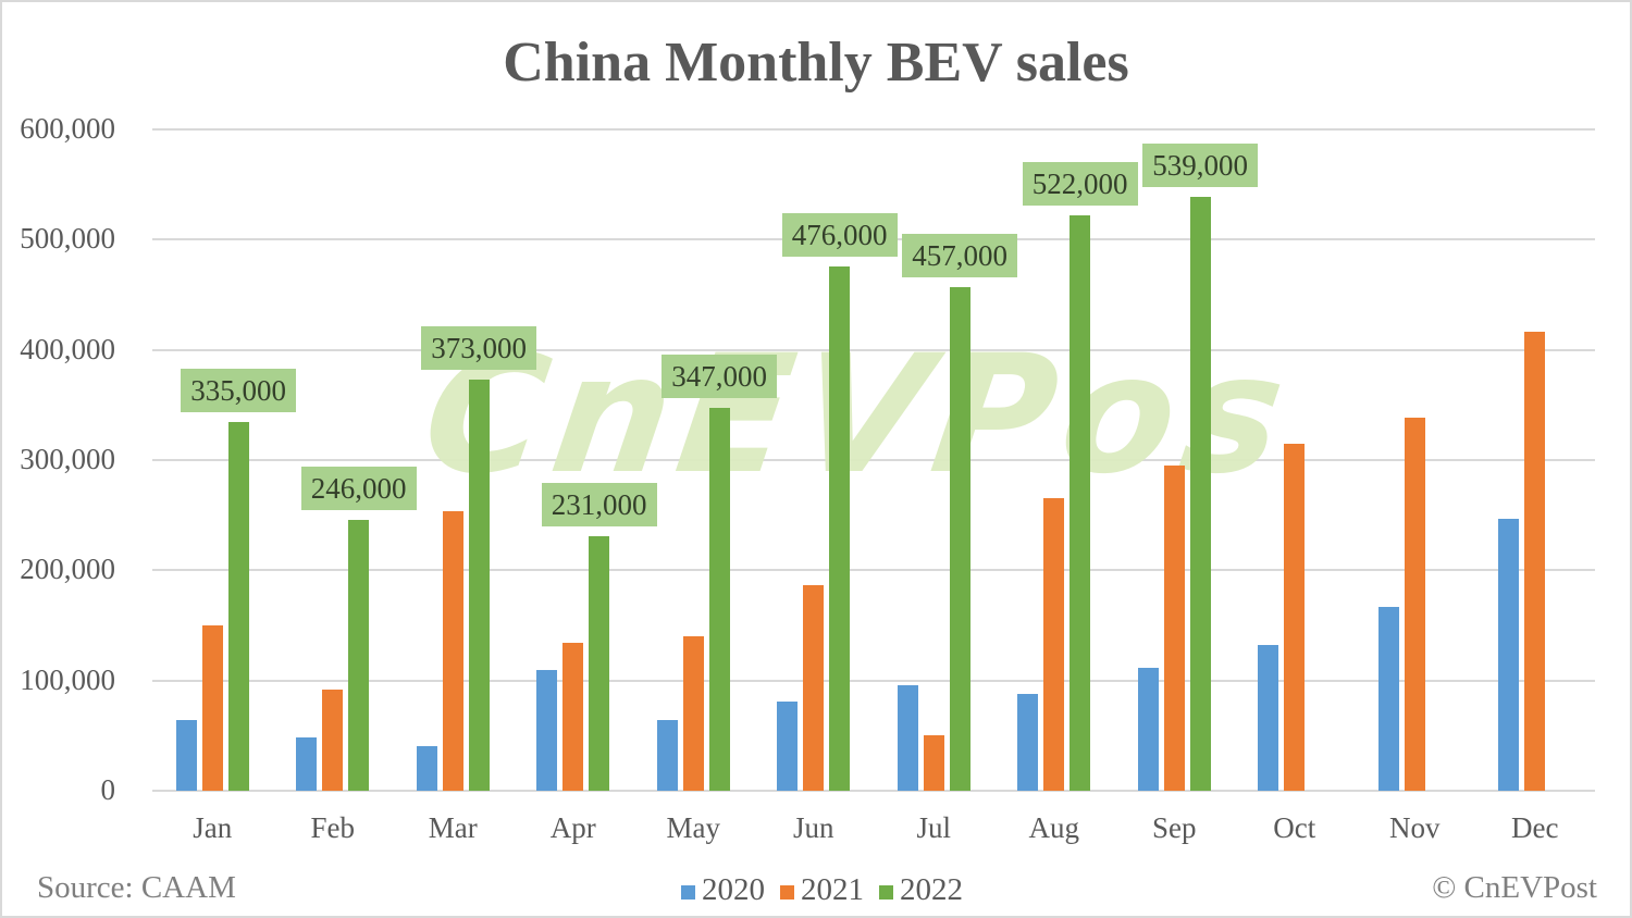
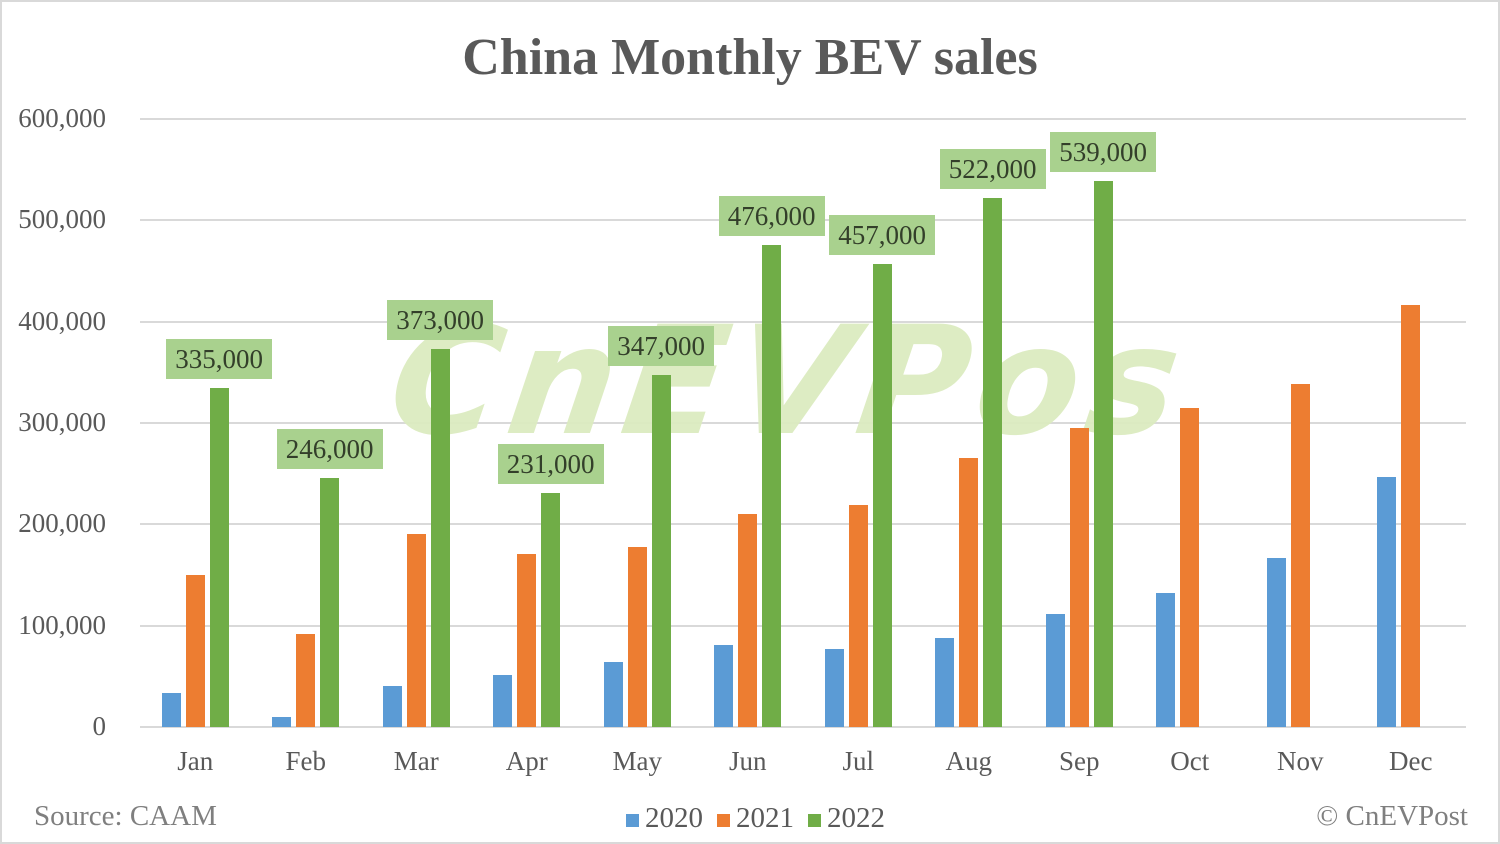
2020/Jan: 64000 -> 34000
2020/Feb: 48000 -> 10000
2021/Mar: 254000 -> 190000
2020/Apr: 110000 -> 51000
2021/Apr: 134000 -> 171000
2021/May: 140000 -> 178000
2021/Jun: 187000 -> 210000
2020/Jul: 96000 -> 77000
2021/Jul: 50000 -> 219000
